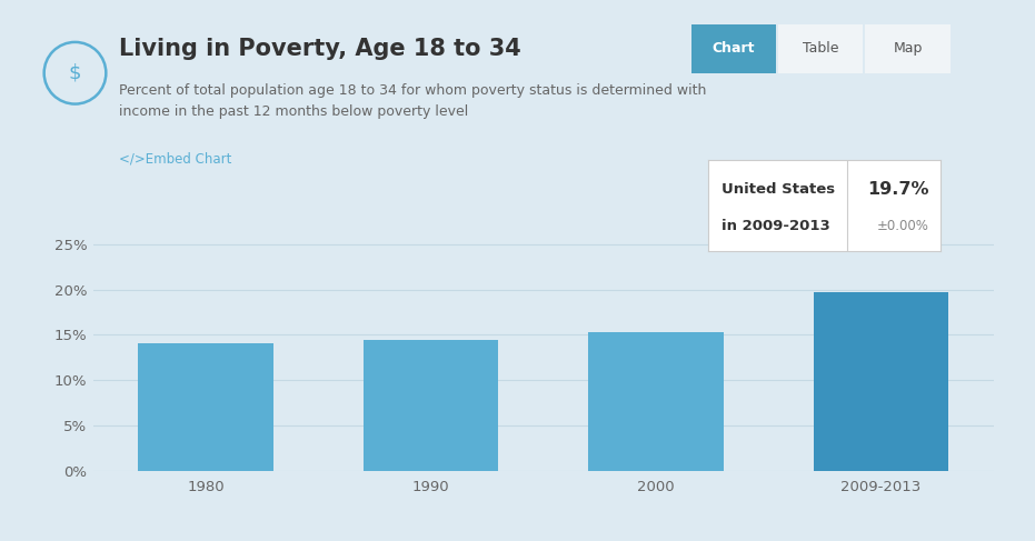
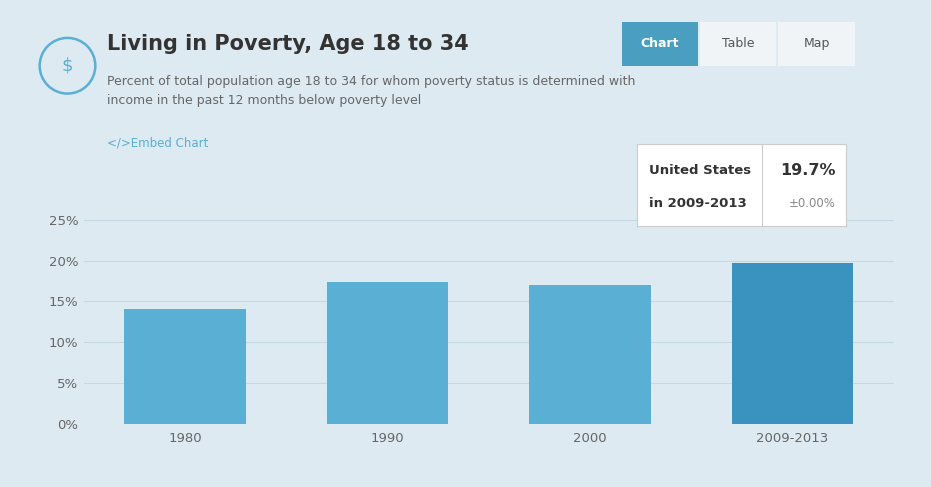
1990: 14.4% -> 17.4%
2000: 15.3% -> 17.0%
